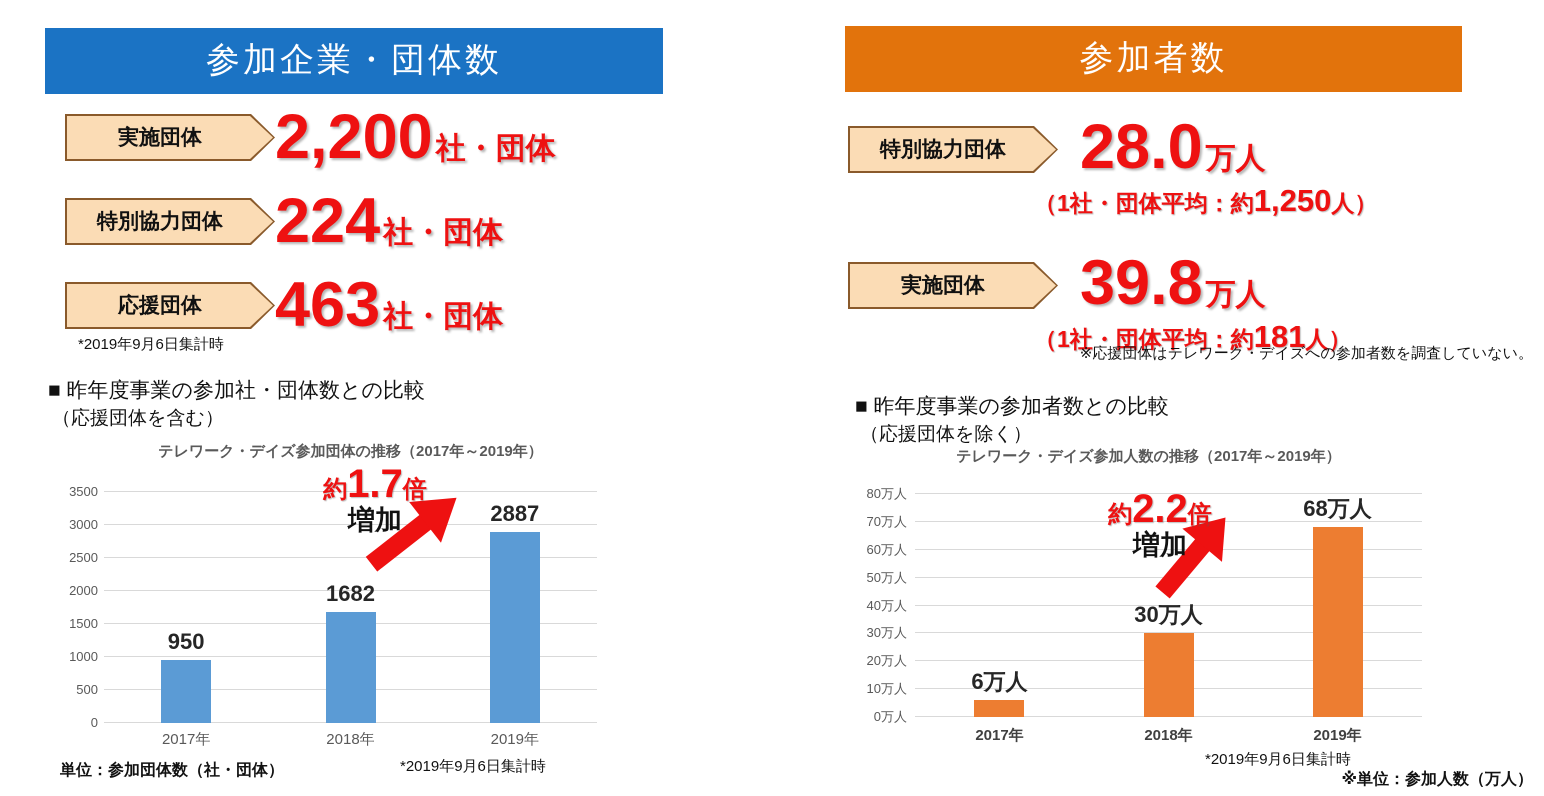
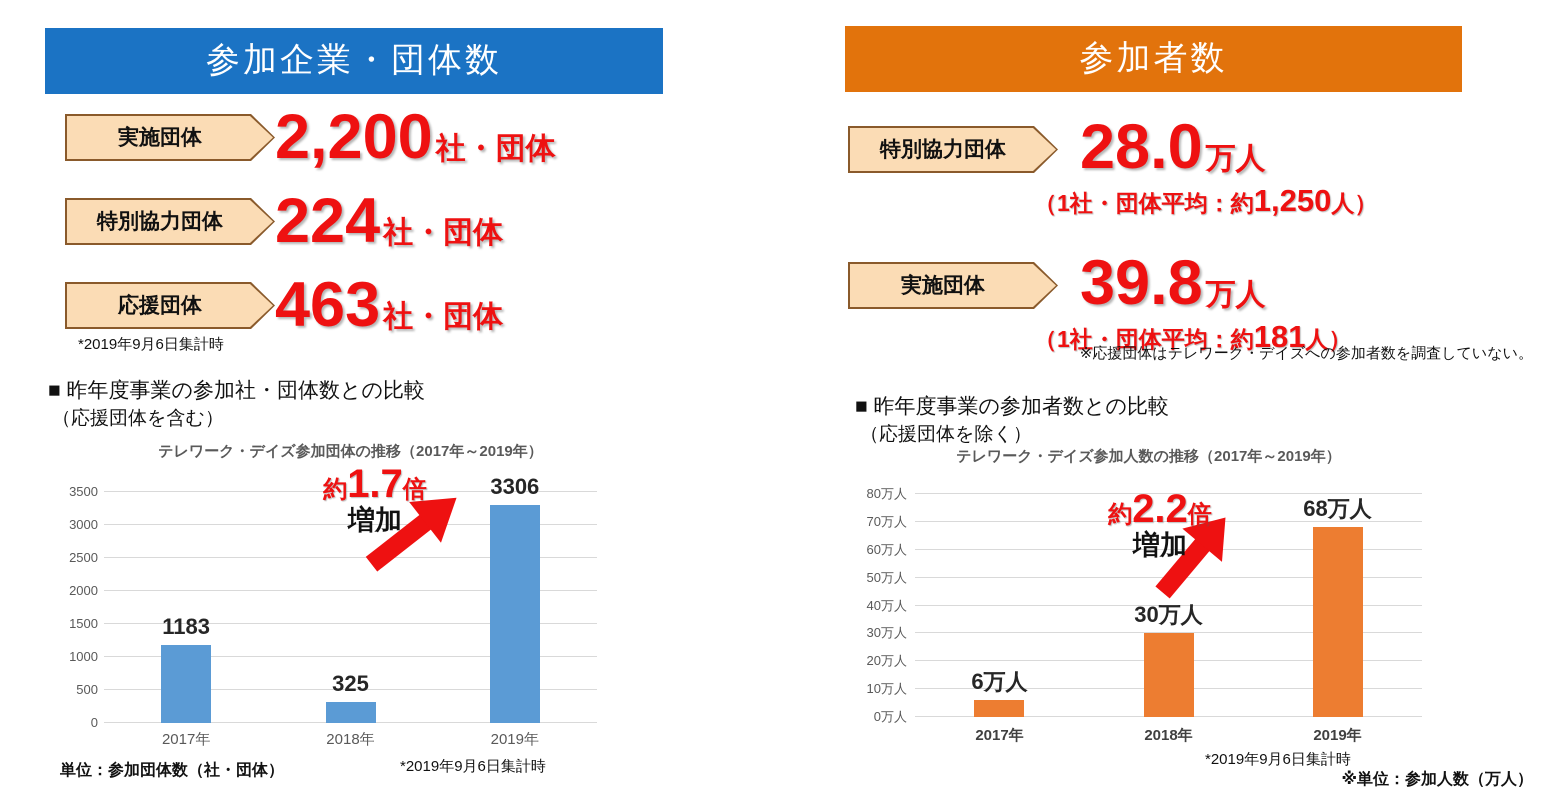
テレワーク・デイズ参加団体の推移（2017年～2019年）/2017年: 950 -> 1183
テレワーク・デイズ参加団体の推移（2017年～2019年）/2018年: 1682 -> 325
テレワーク・デイズ参加団体の推移（2017年～2019年）/2019年: 2887 -> 3306
